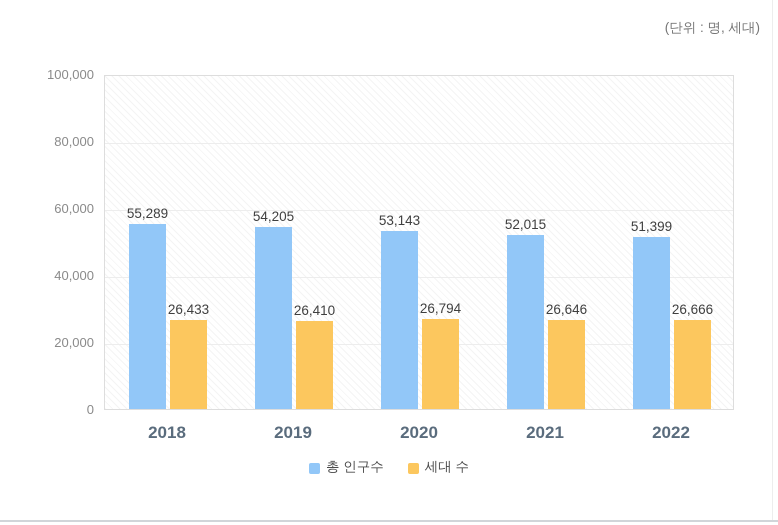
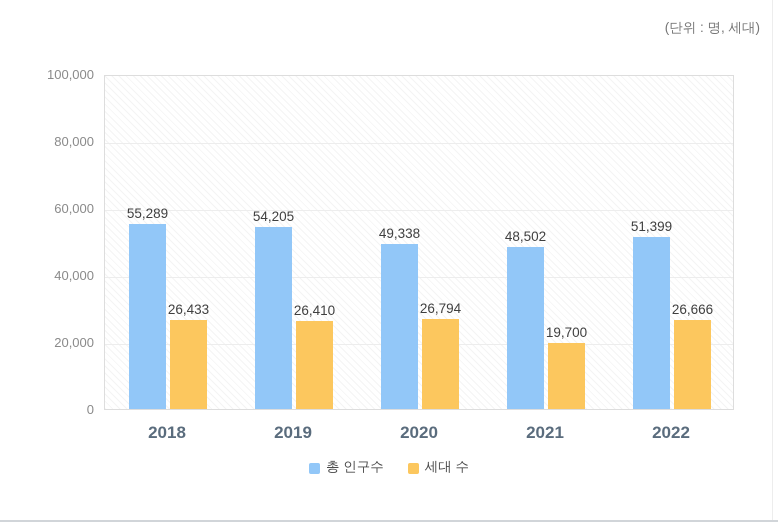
총 인구수/2020: 53,143 -> 49,338
총 인구수/2021: 52,015 -> 48,502
세대 수/2021: 26,646 -> 19,700
